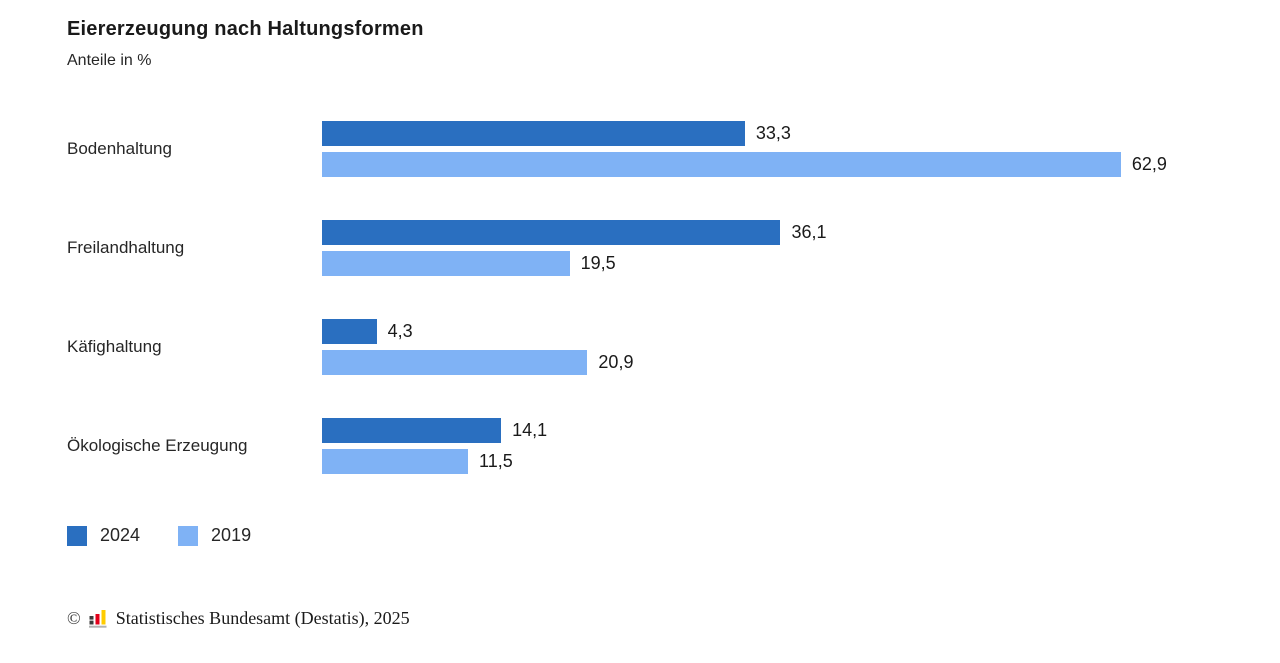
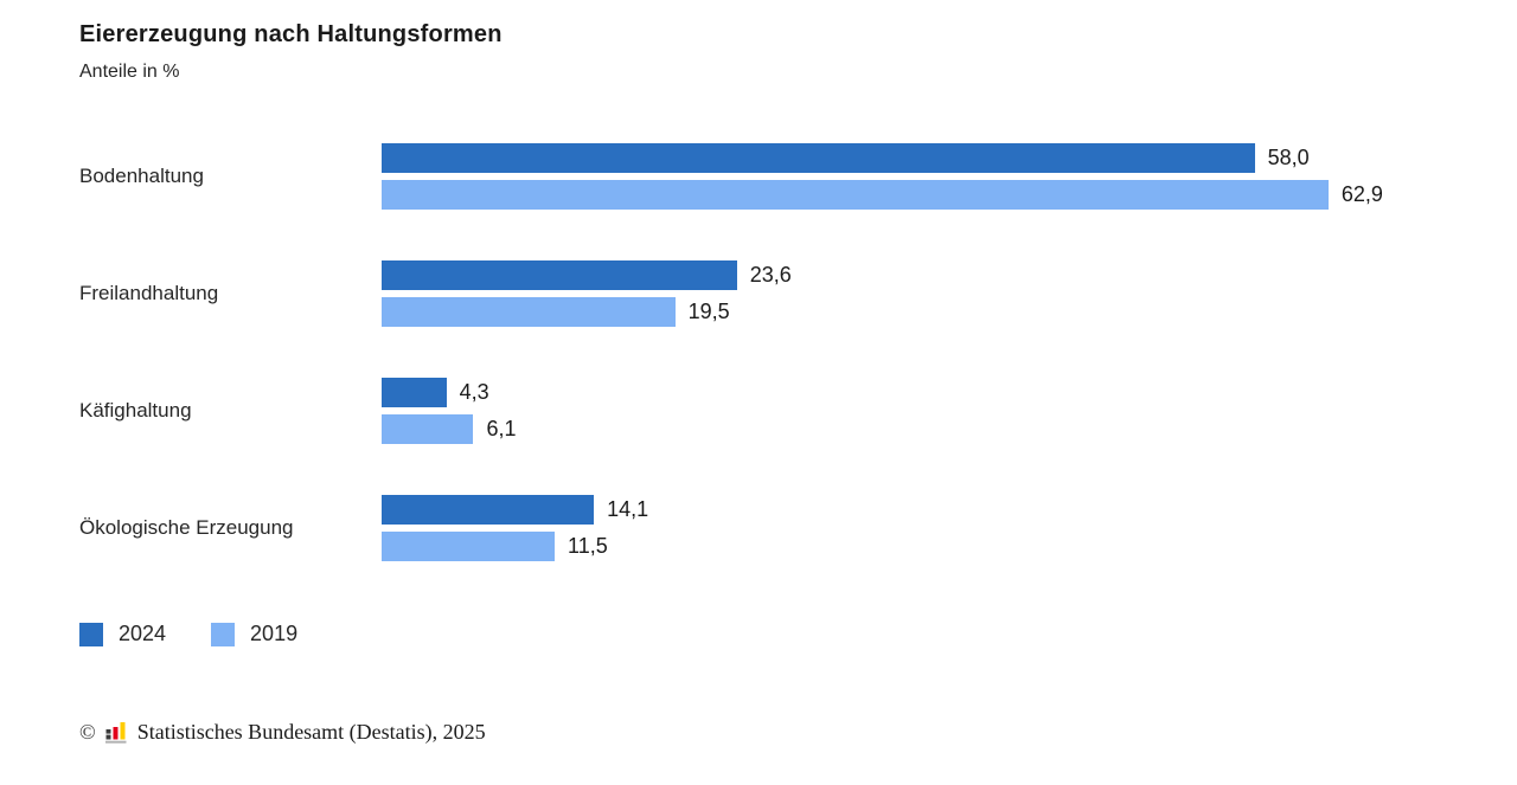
2024/Bodenhaltung: 33,3 -> 58,0
2024/Freilandhaltung: 36,1 -> 23,6
2019/Käfighaltung: 20,9 -> 6,1
